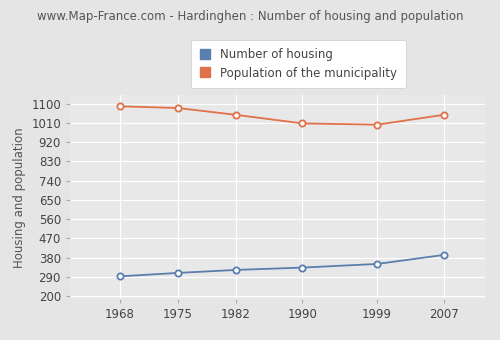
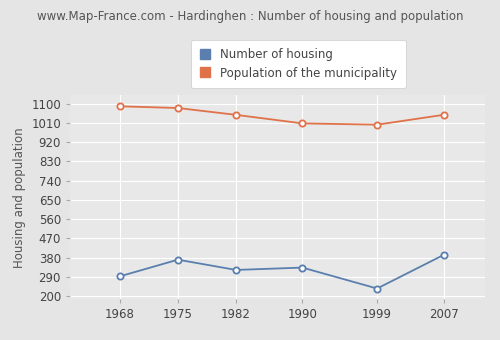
Number of housing/1975: 308 -> 370
Number of housing/1999: 350 -> 235
